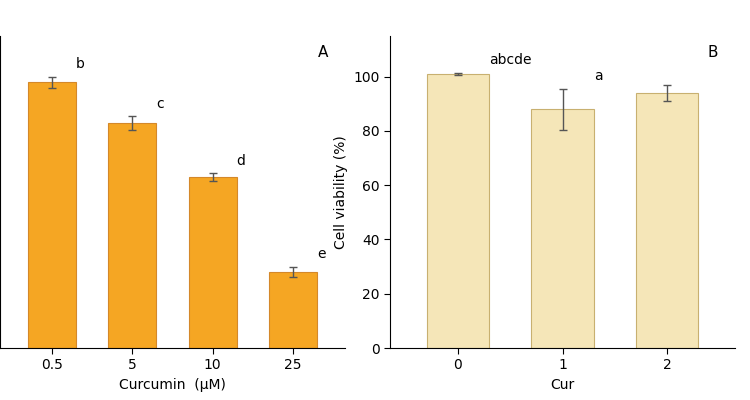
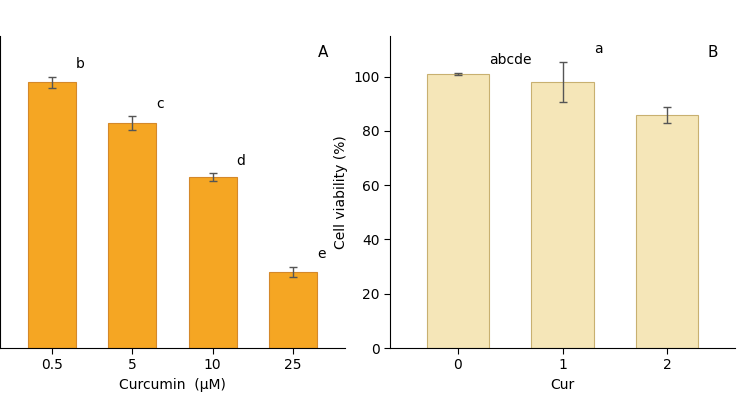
1: 88 -> 98
2: 94 -> 86
